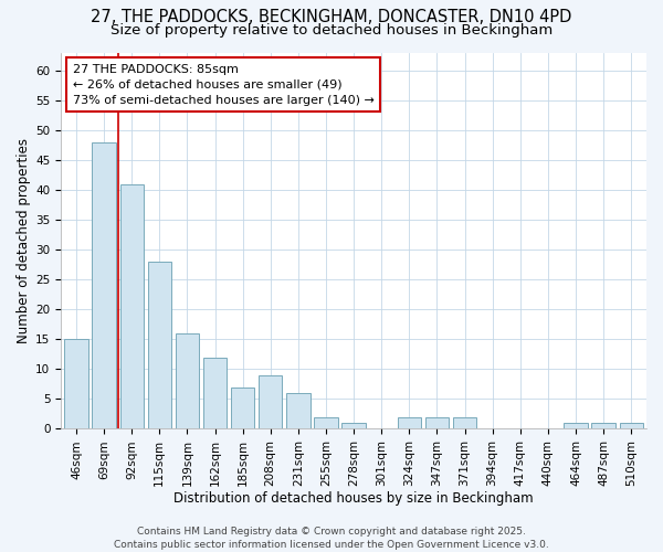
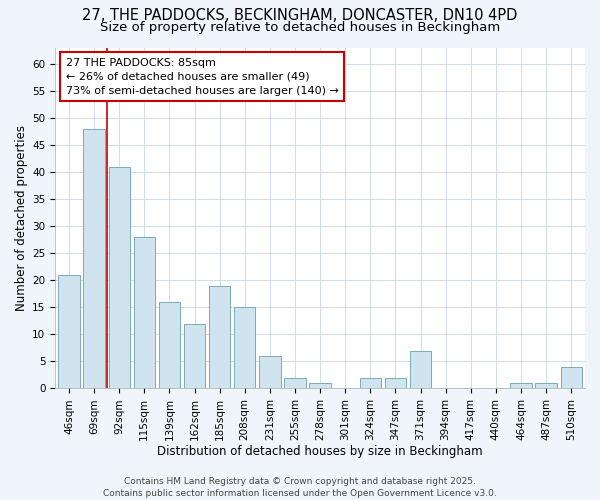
46sqm: 15 -> 21
185sqm: 7 -> 19
208sqm: 9 -> 15
371sqm: 2 -> 7
510sqm: 1 -> 4
